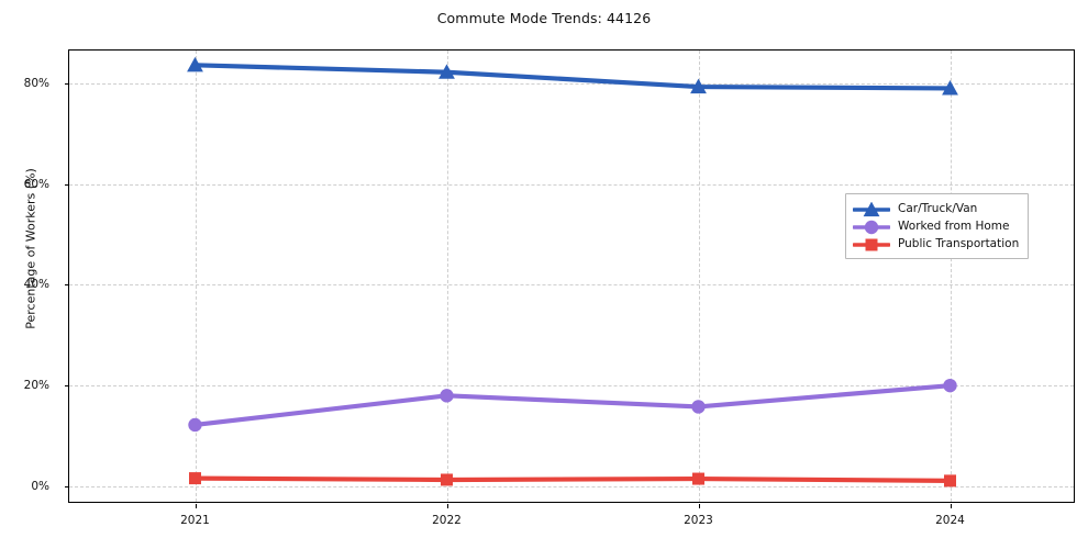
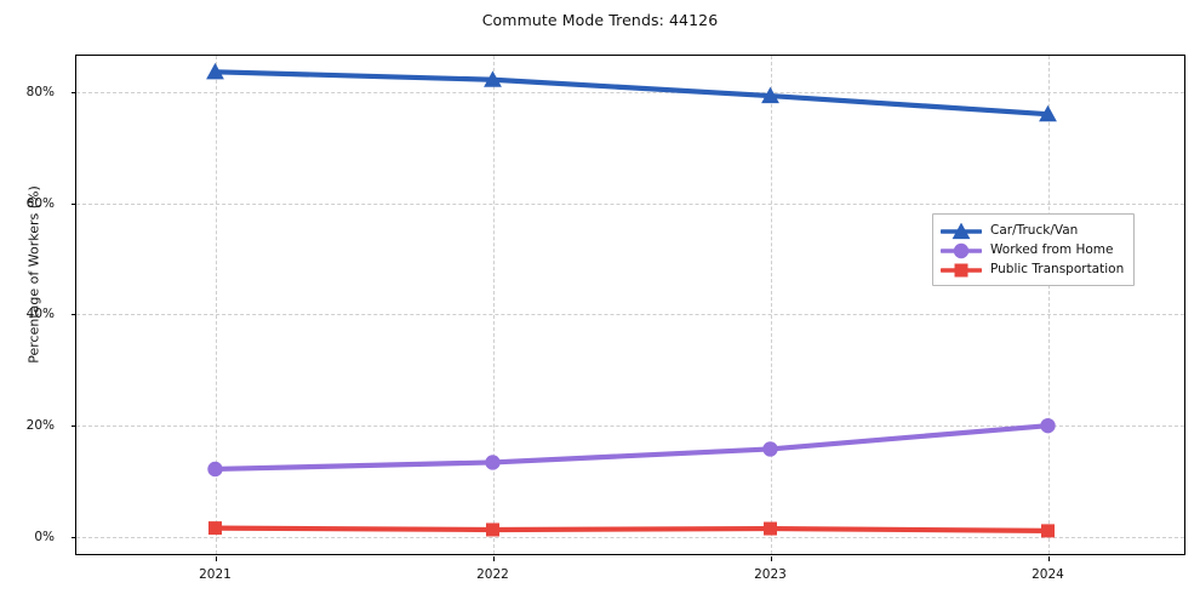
Worked from Home/2022: 18% -> 13%
Car/Truck/Van/2024: 79% -> 76%
